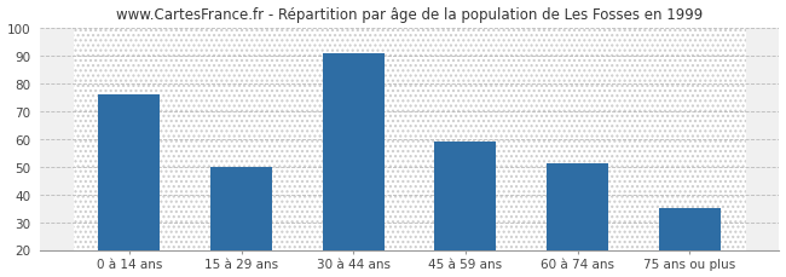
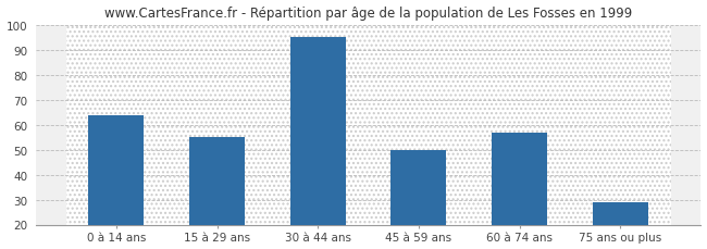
0 à 14 ans: 76 -> 64
15 à 29 ans: 50 -> 55
30 à 44 ans: 91 -> 95
45 à 59 ans: 59 -> 50
60 à 74 ans: 51 -> 57
75 ans ou plus: 35 -> 29
